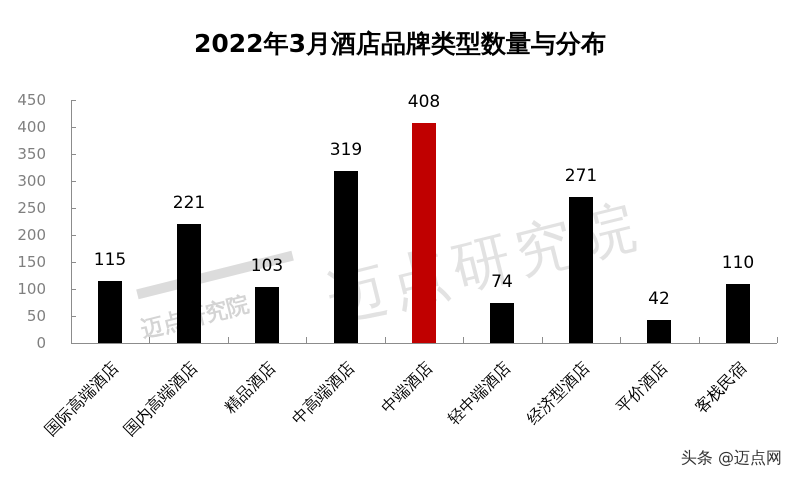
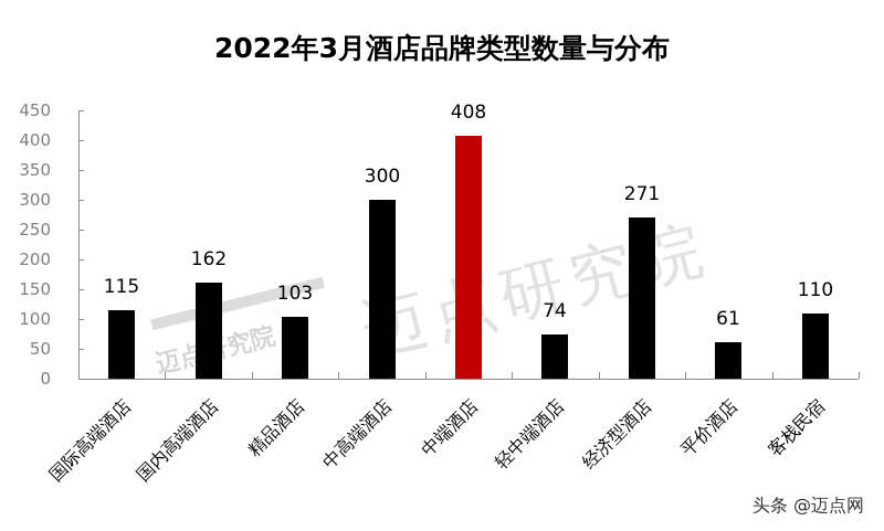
国内高端酒店: 221 -> 162
中高端酒店: 319 -> 300
平价酒店: 42 -> 61
